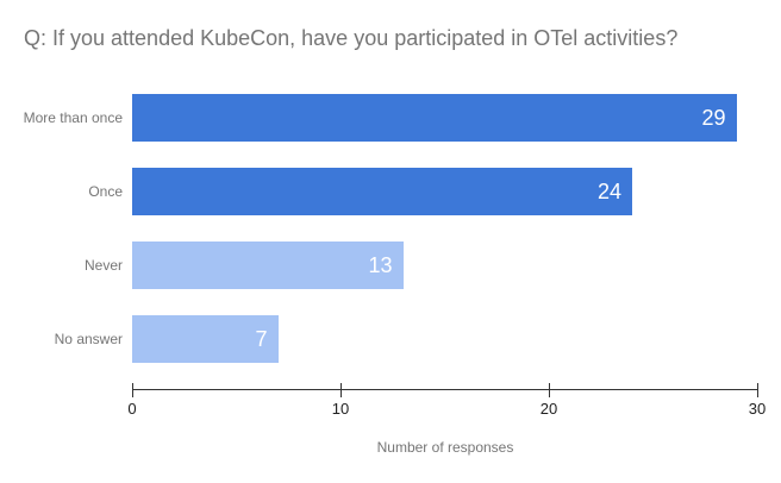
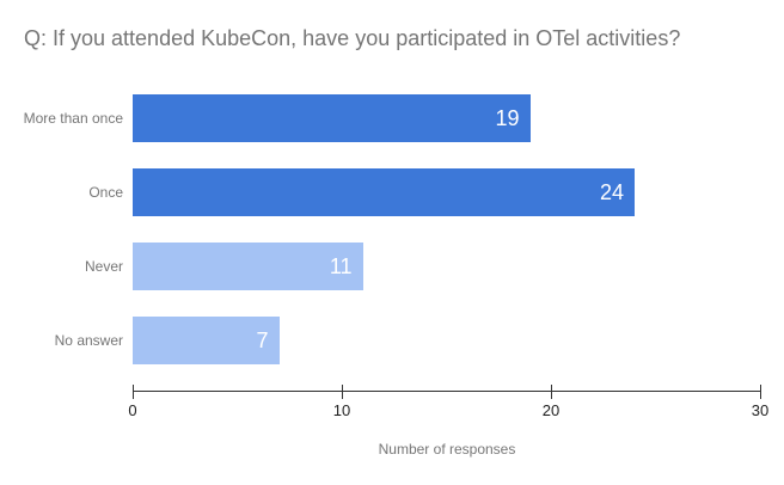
More than once: 29 -> 19
Never: 13 -> 11
